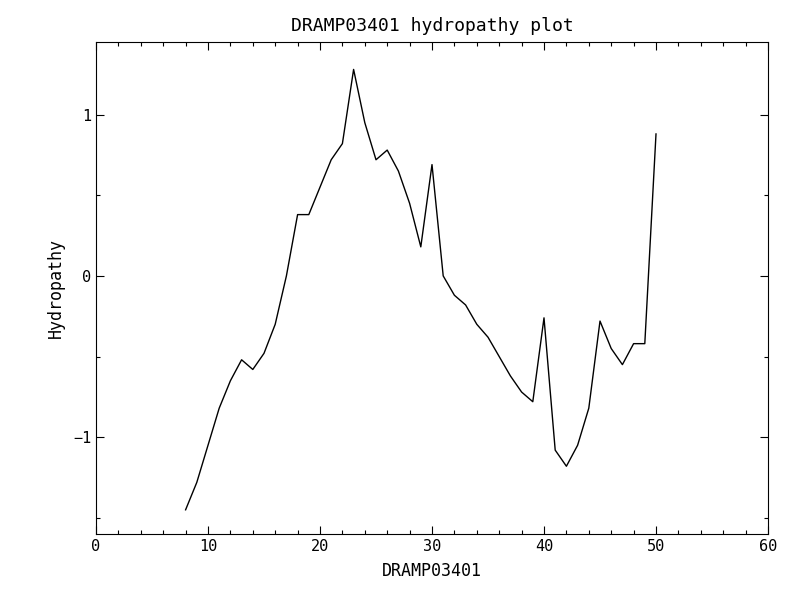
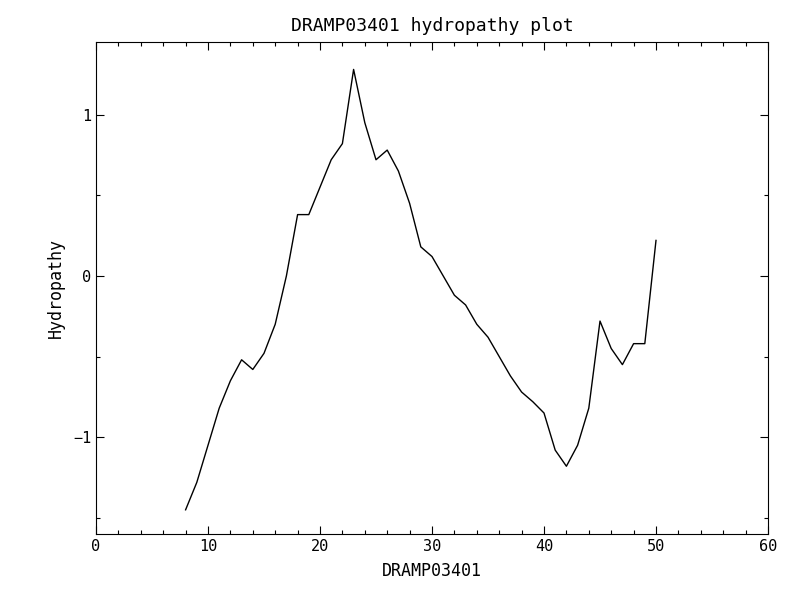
30: 0.69 -> 0.12
40: -0.26 -> -0.85
50: 0.88 -> 0.22
